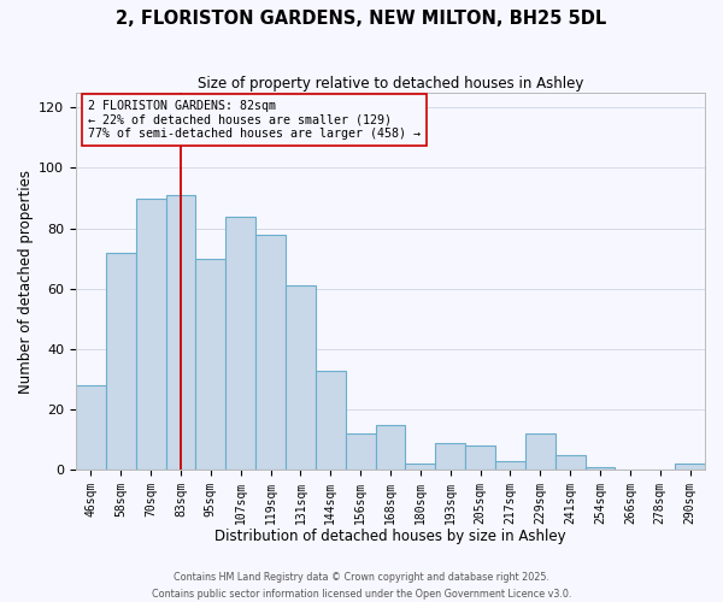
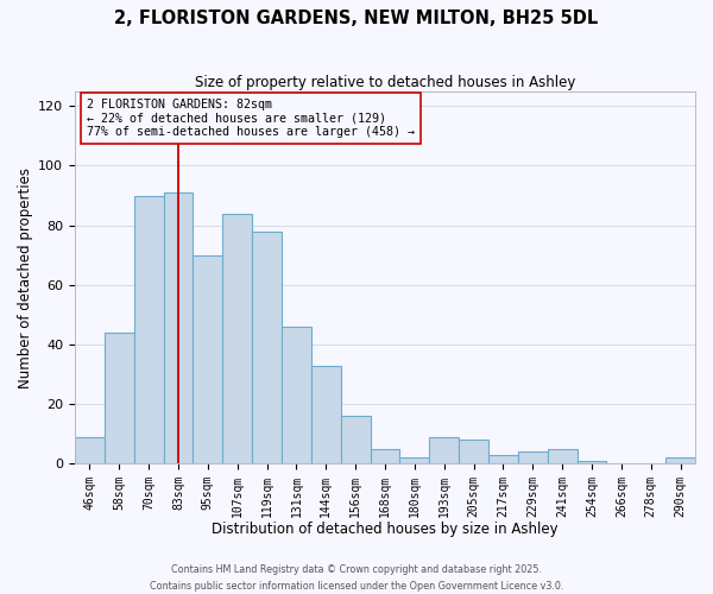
46sqm: 28 -> 9
58sqm: 72 -> 44
131sqm: 61 -> 46
156sqm: 12 -> 16
168sqm: 15 -> 5
229sqm: 12 -> 4
